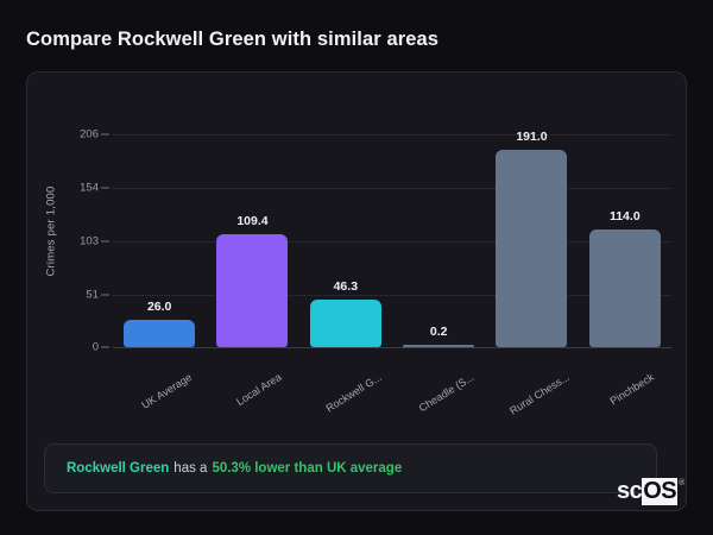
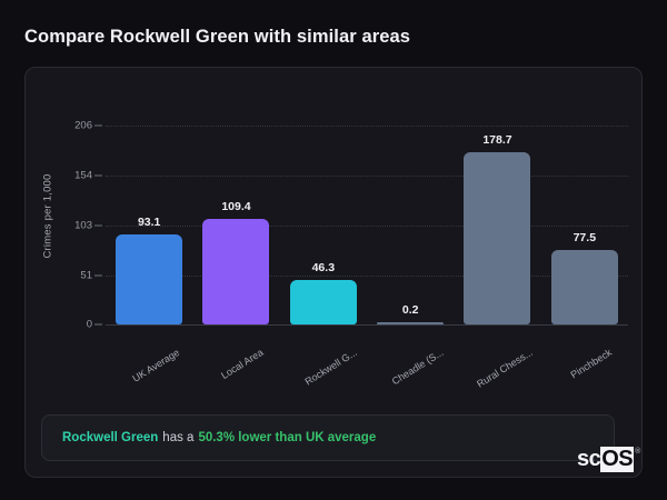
UK Average: 26.0 -> 93.1
Rural Chess...: 191.0 -> 178.7
Pinchbeck: 114.0 -> 77.5
